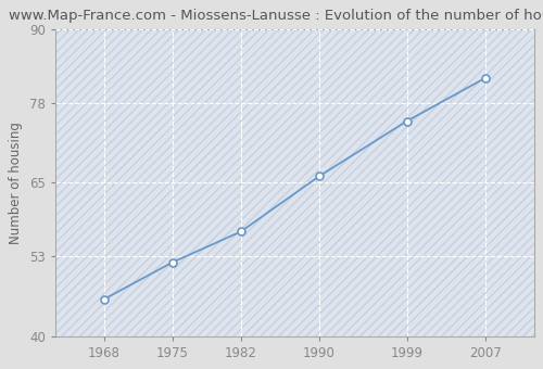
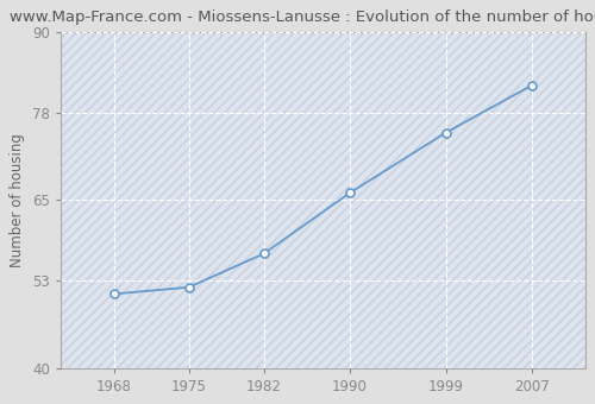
1968: 46 -> 51
